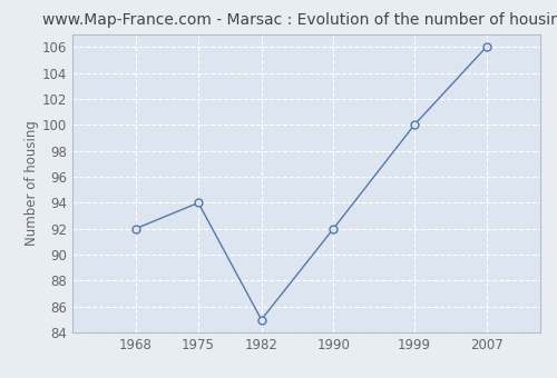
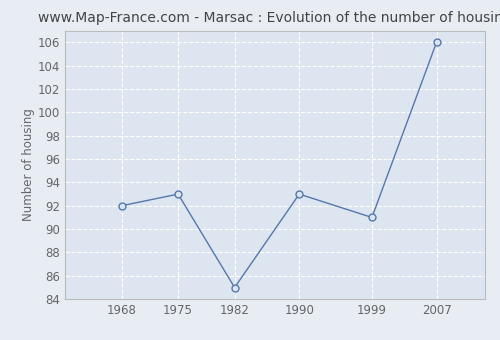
1975: 94 -> 93
1990: 92 -> 93
1999: 100 -> 91
